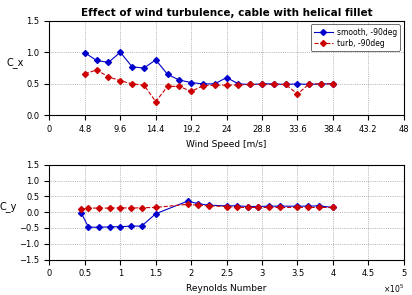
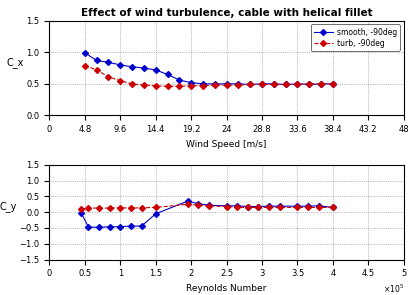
Effect of wind turbulence, cable with helical fillet/turb, -90deg/4.8: 0.66 -> 0.79
Effect of wind turbulence, cable with helical fillet/smooth, -90deg/9.6: 1.00 -> 0.80
Effect of wind turbulence, cable with helical fillet/smooth, -90deg/14.4: 0.88 -> 0.72
Effect of wind turbulence, cable with helical fillet/turb, -90deg/14.4: 0.22 -> 0.47
Effect of wind turbulence, cable with helical fillet/turb, -90deg/19.2: 0.38 -> 0.47
Effect of wind turbulence, cable with helical fillet/smooth, -90deg/24: 0.60 -> 0.50
Effect of wind turbulence, cable with helical fillet/turb, -90deg/33.6: 0.34 -> 0.49
